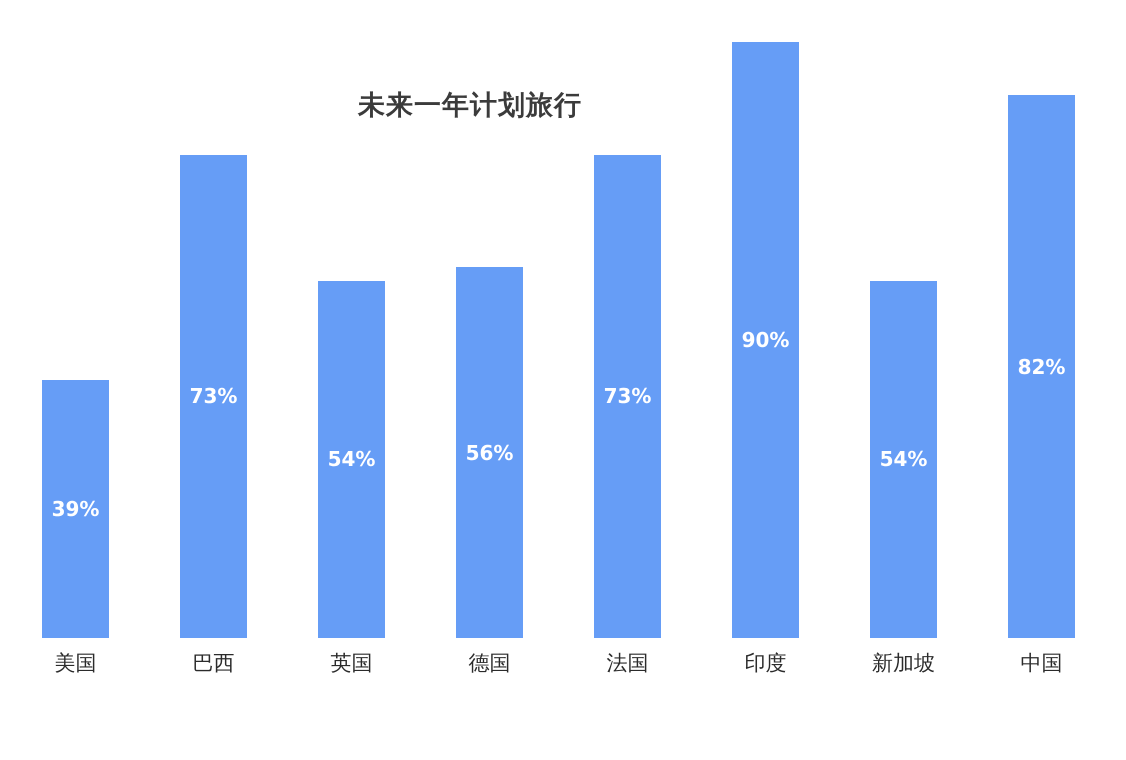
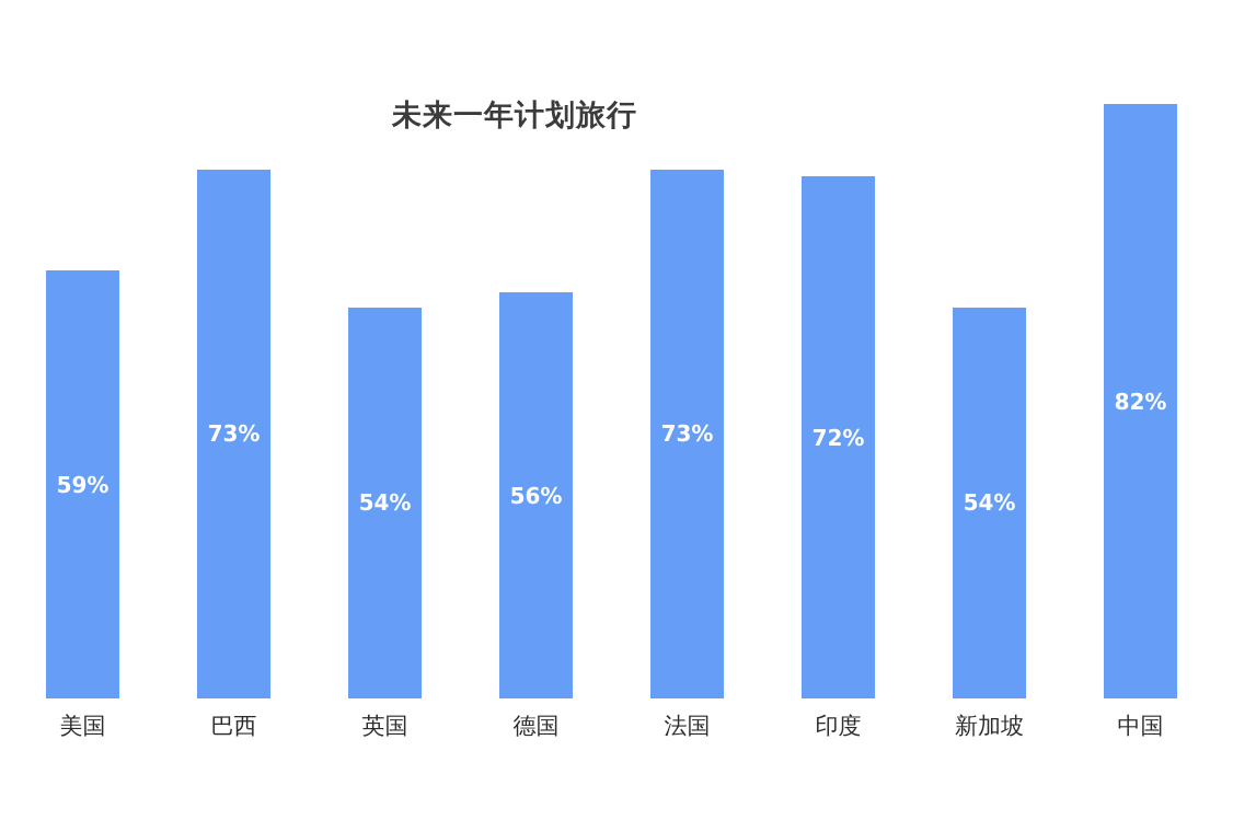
美国: 39% -> 59%
印度: 90% -> 72%
